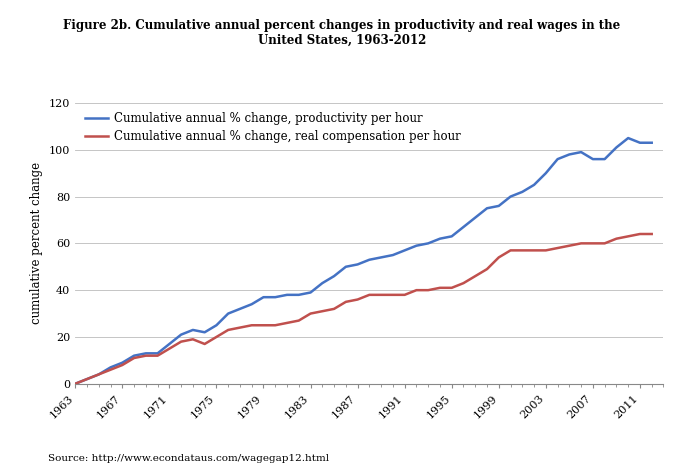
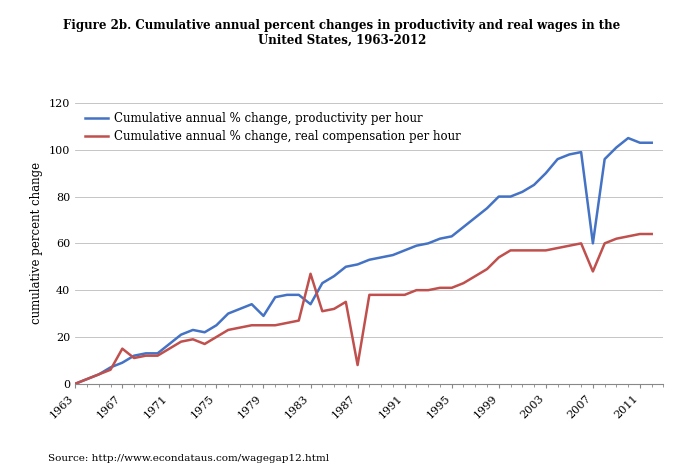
Cumulative annual % change, real compensation per hour/1967: 8 -> 15
Cumulative annual % change, productivity per hour/1979: 37 -> 29
Cumulative annual % change, productivity per hour/1983: 39 -> 34
Cumulative annual % change, real compensation per hour/1983: 30 -> 47
Cumulative annual % change, real compensation per hour/1987: 36 -> 8
Cumulative annual % change, productivity per hour/1999: 76 -> 80
Cumulative annual % change, productivity per hour/2007: 96 -> 60
Cumulative annual % change, real compensation per hour/2007: 60 -> 48
